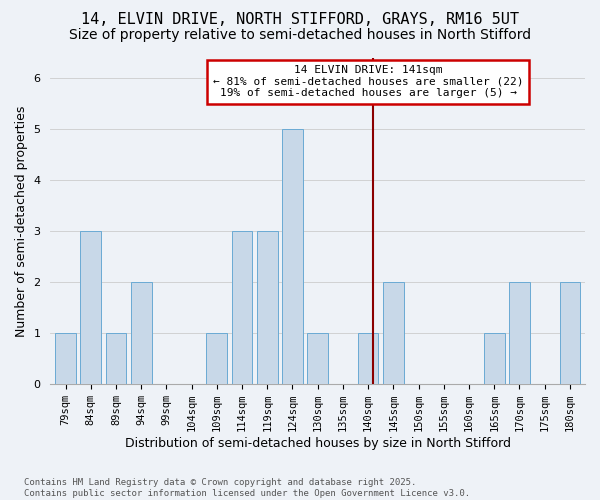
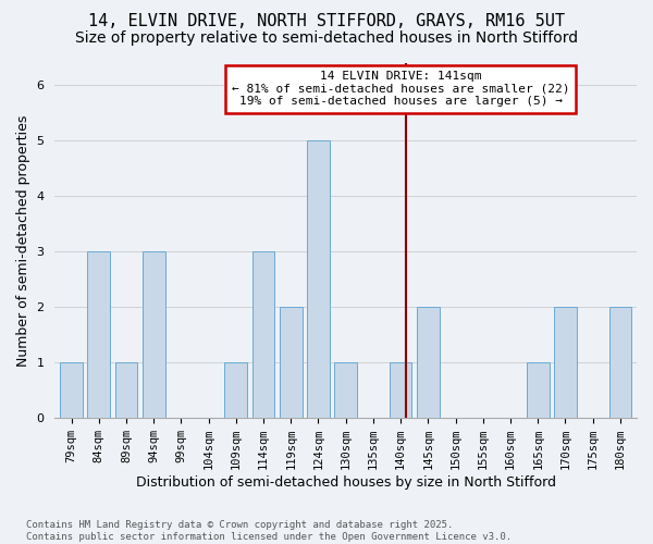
94sqm: 2 -> 3
119sqm: 3 -> 2
